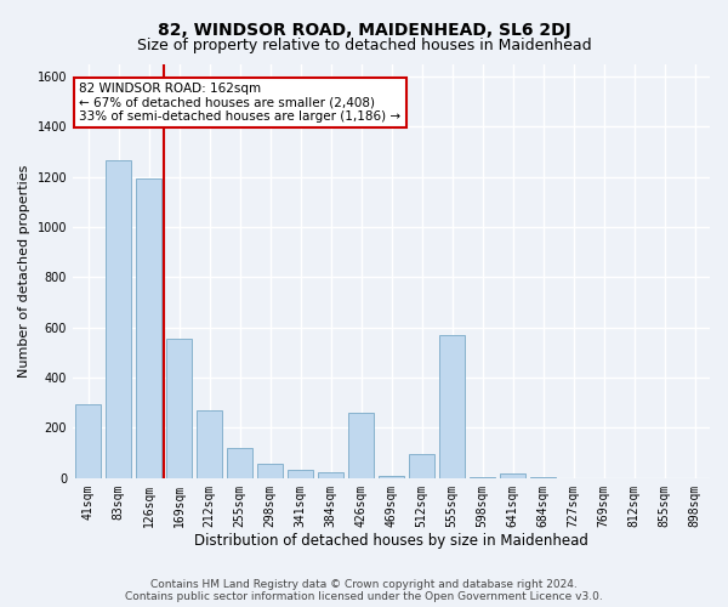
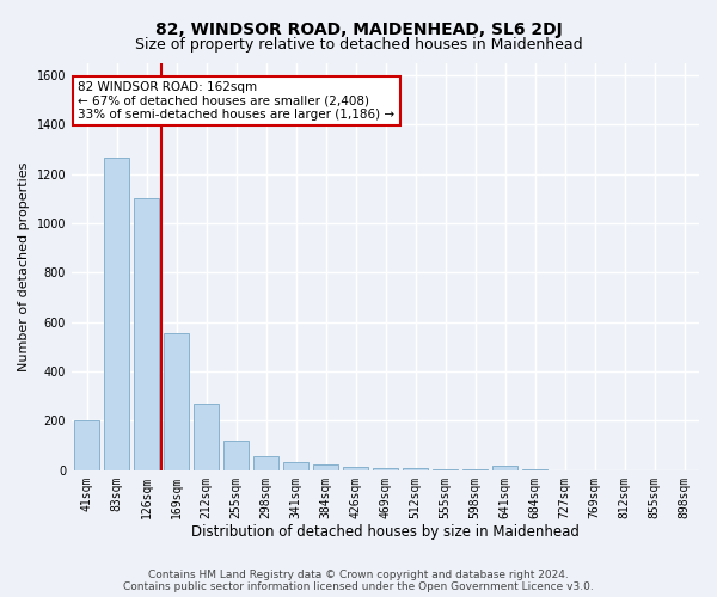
41sqm: 295 -> 200
126sqm: 1195 -> 1100
426sqm: 260 -> 15
512sqm: 95 -> 8
555sqm: 570 -> 5
